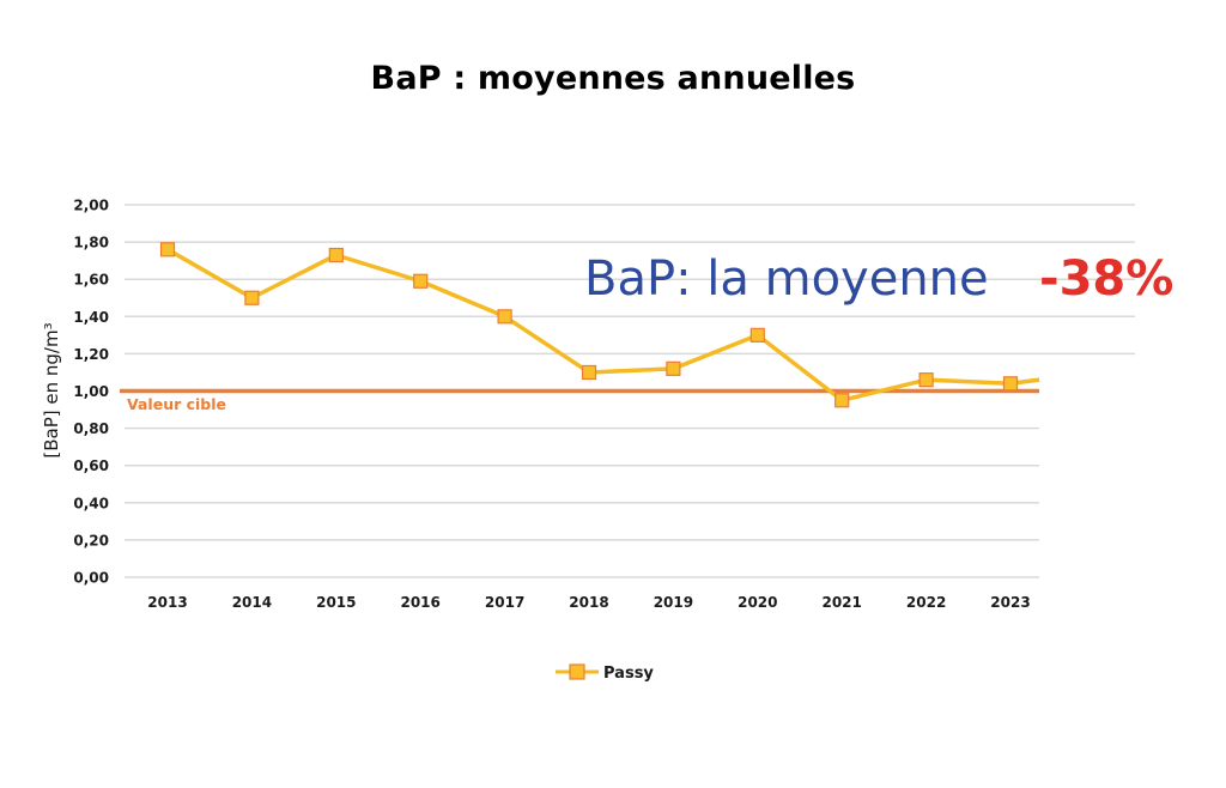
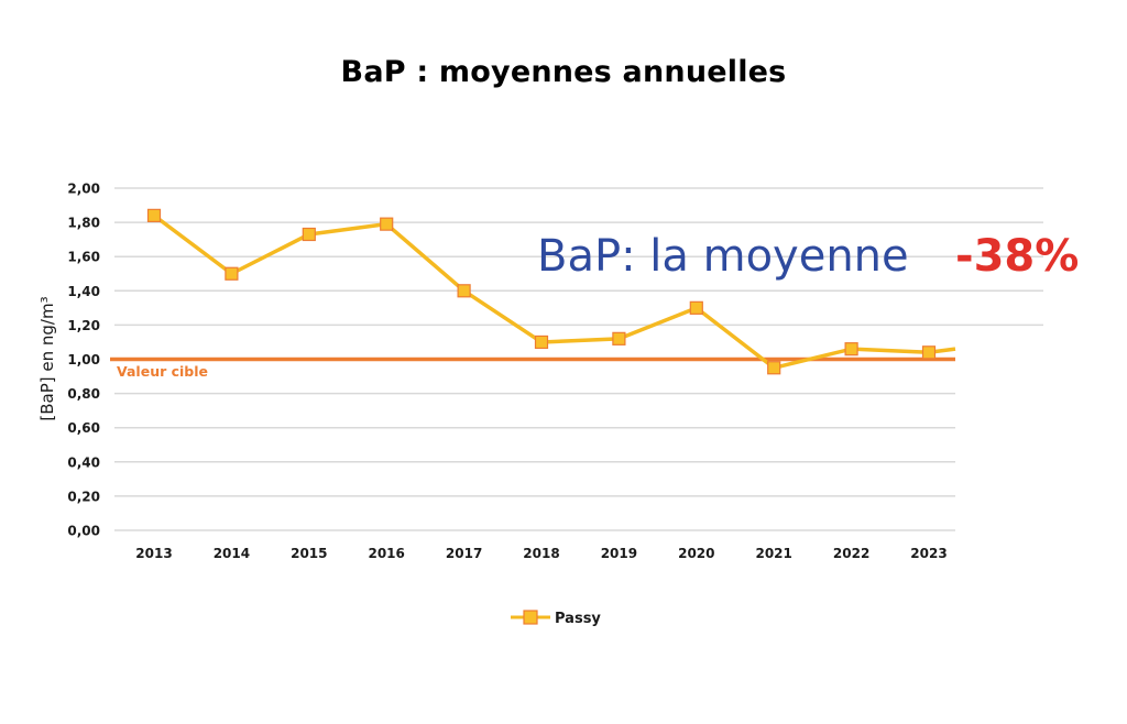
2013: 1,76 -> 1,84
2016: 1,59 -> 1,79
